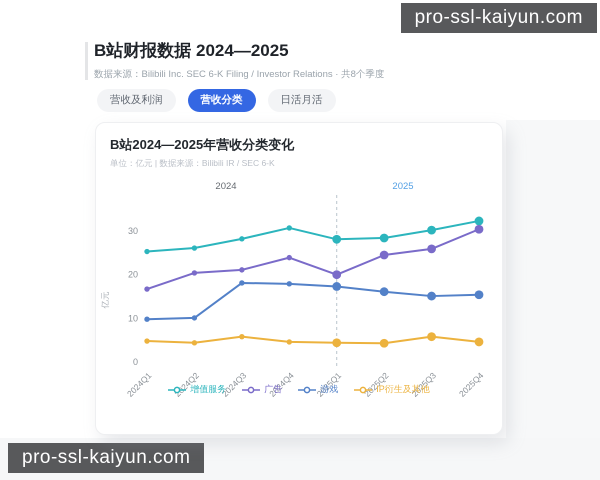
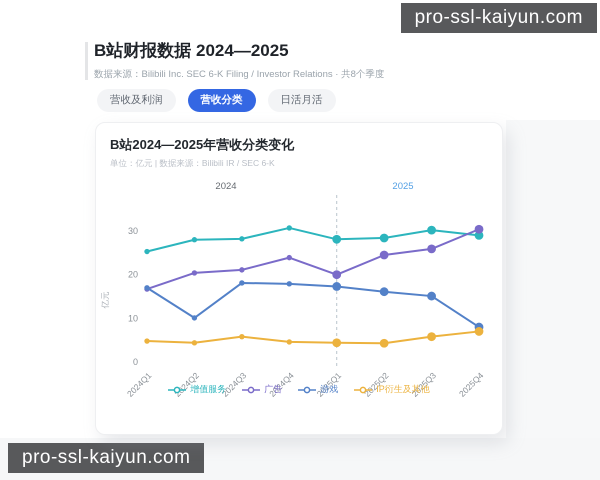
游戏/2024Q1: 10 -> 17
增值服务/2024Q2: 26 -> 28
增值服务/2025Q4: 32 -> 29
游戏/2025Q4: 15 -> 8
IP衍生及其他/2025Q4: 5 -> 7
